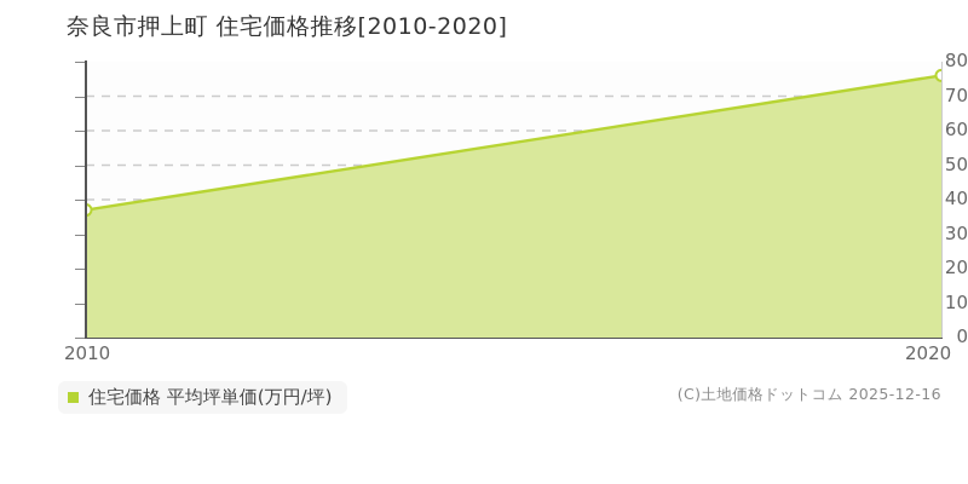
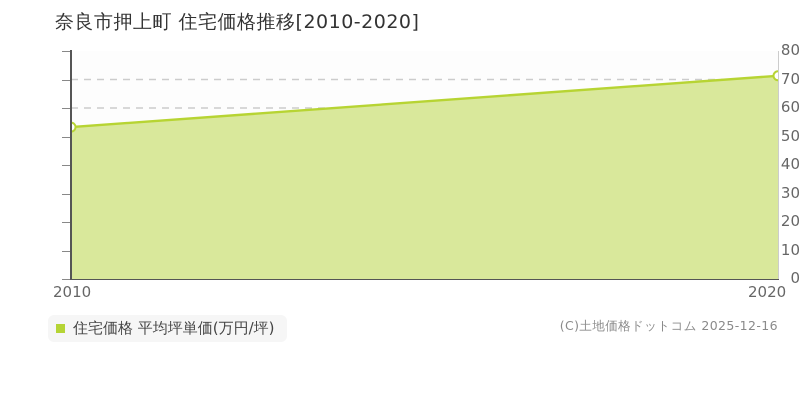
2010: 37 -> 53
2020: 76 -> 71
